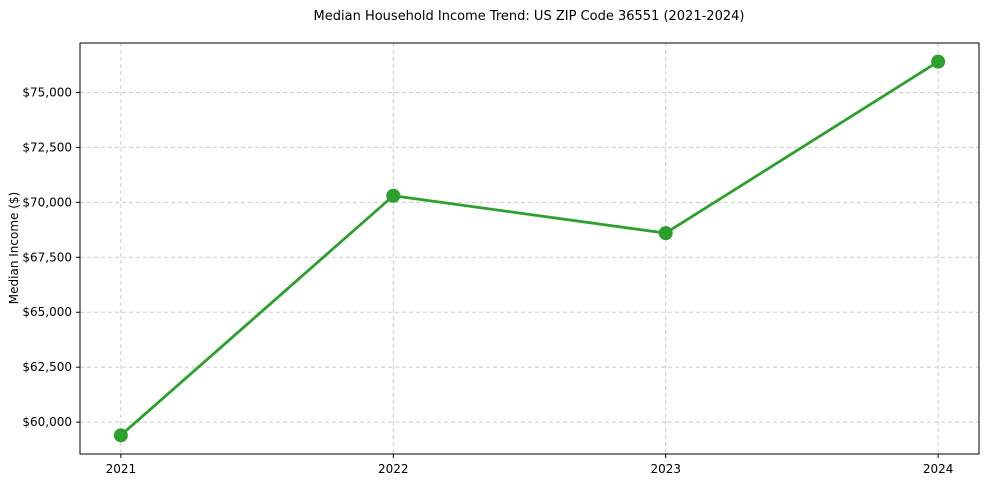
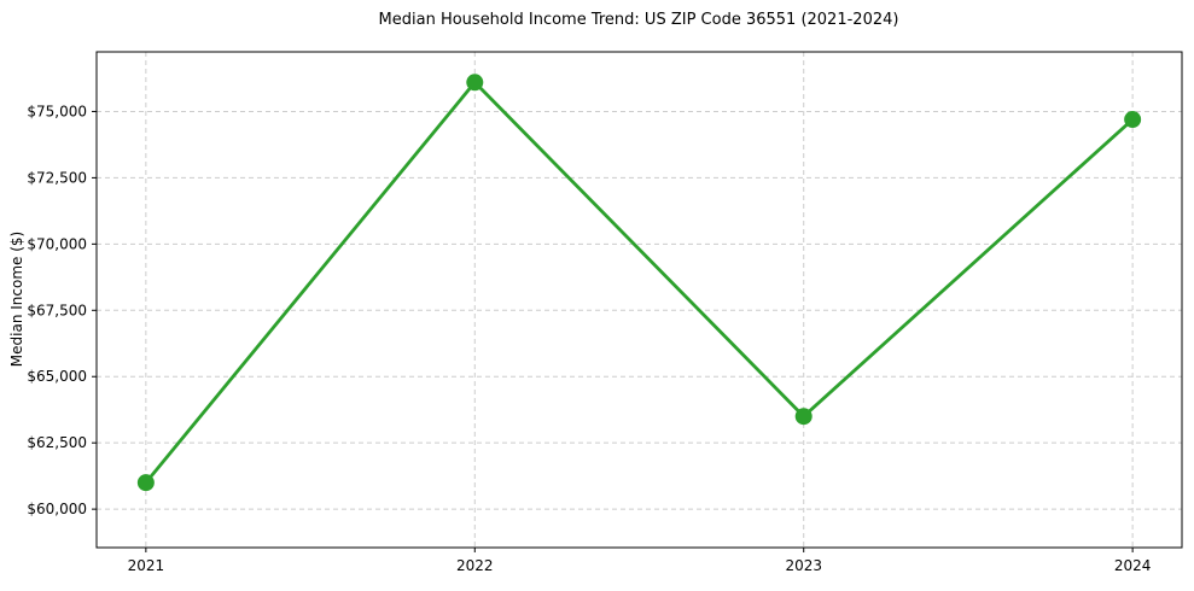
2021: $59400 -> $61000
2022: $70300 -> $76100
2023: $68600 -> $63500
2024: $76400 -> $74700
